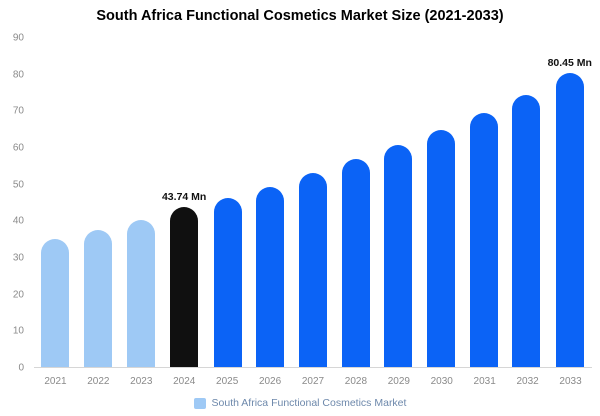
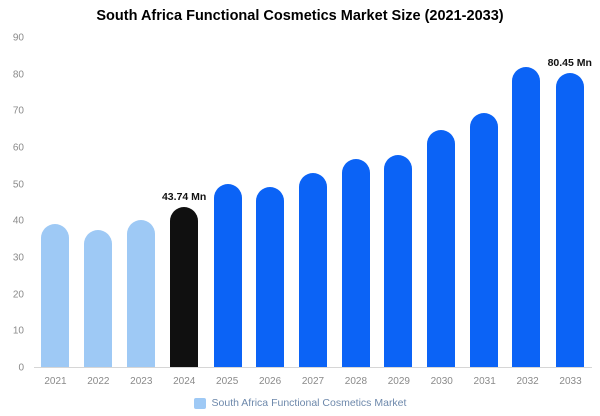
2021: 35 -> 39
2025: 46 -> 50
2029: 61 -> 58
2032: 74 -> 82
